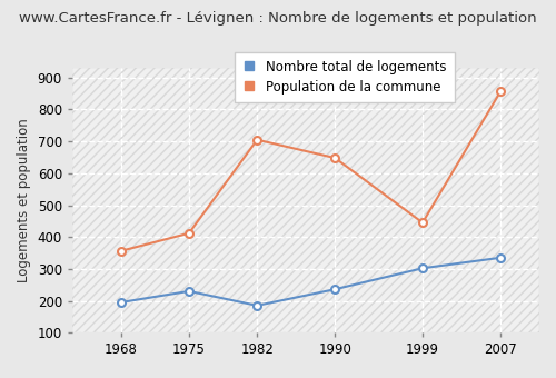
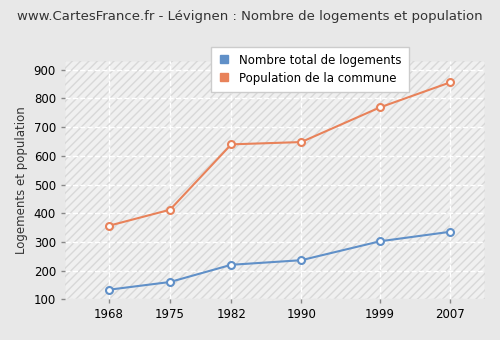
Nombre total de logements/1968: 195 -> 133
Nombre total de logements/1975: 230 -> 160
Nombre total de logements/1982: 185 -> 220
Population de la commune/1982: 705 -> 640
Population de la commune/1999: 445 -> 769
